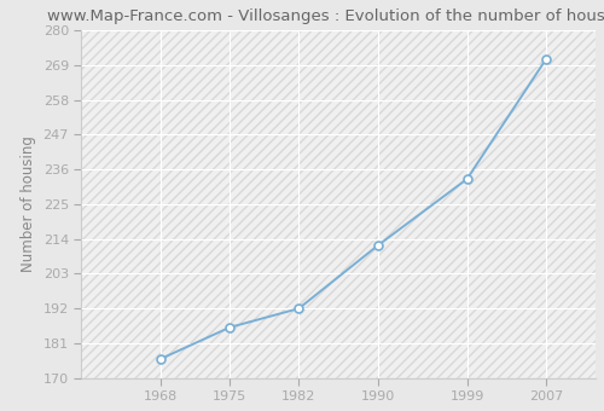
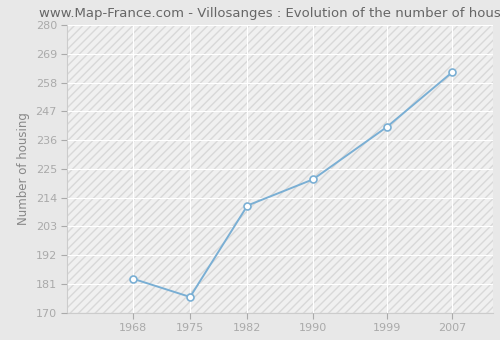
1968: 176 -> 183
1975: 186 -> 176
1982: 192 -> 211
1990: 212 -> 221
1999: 233 -> 241
2007: 271 -> 262
